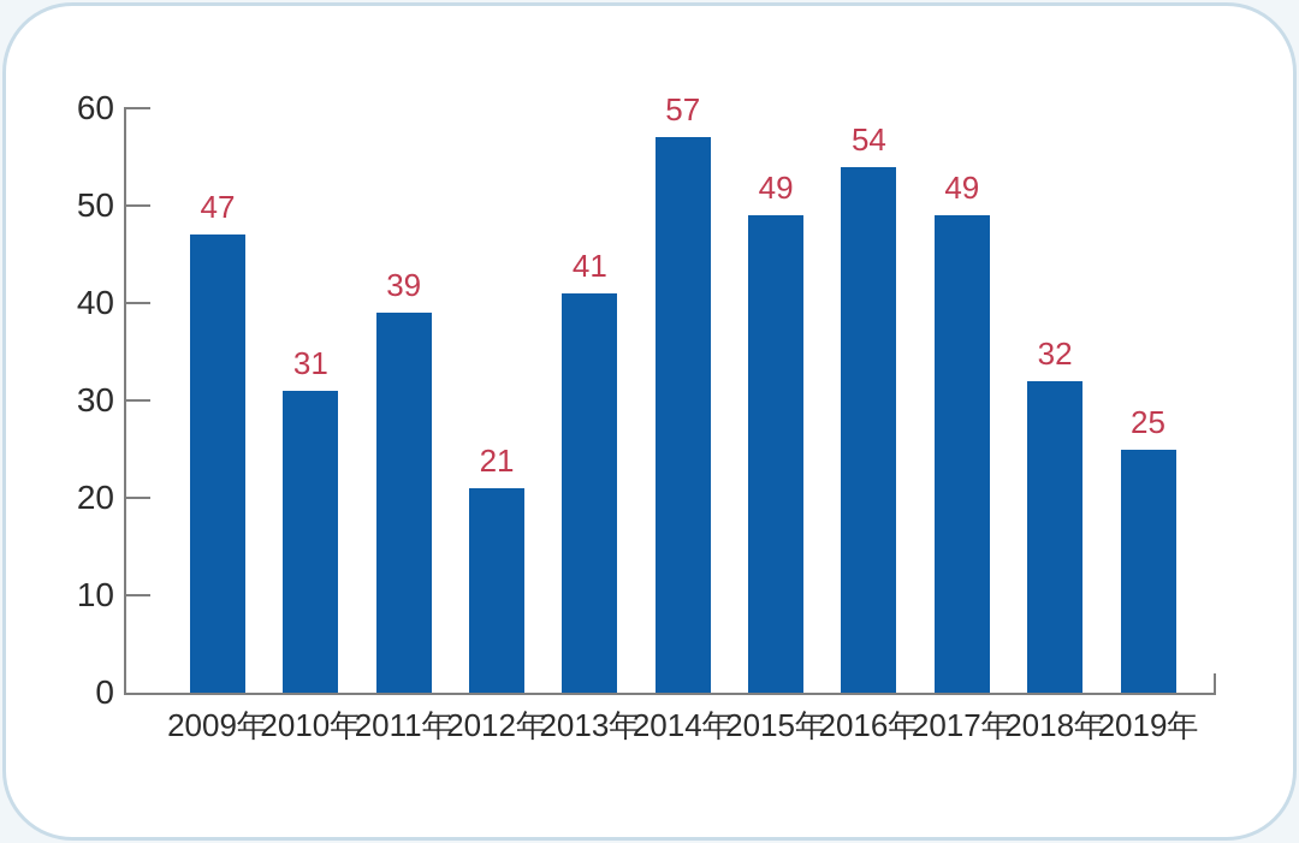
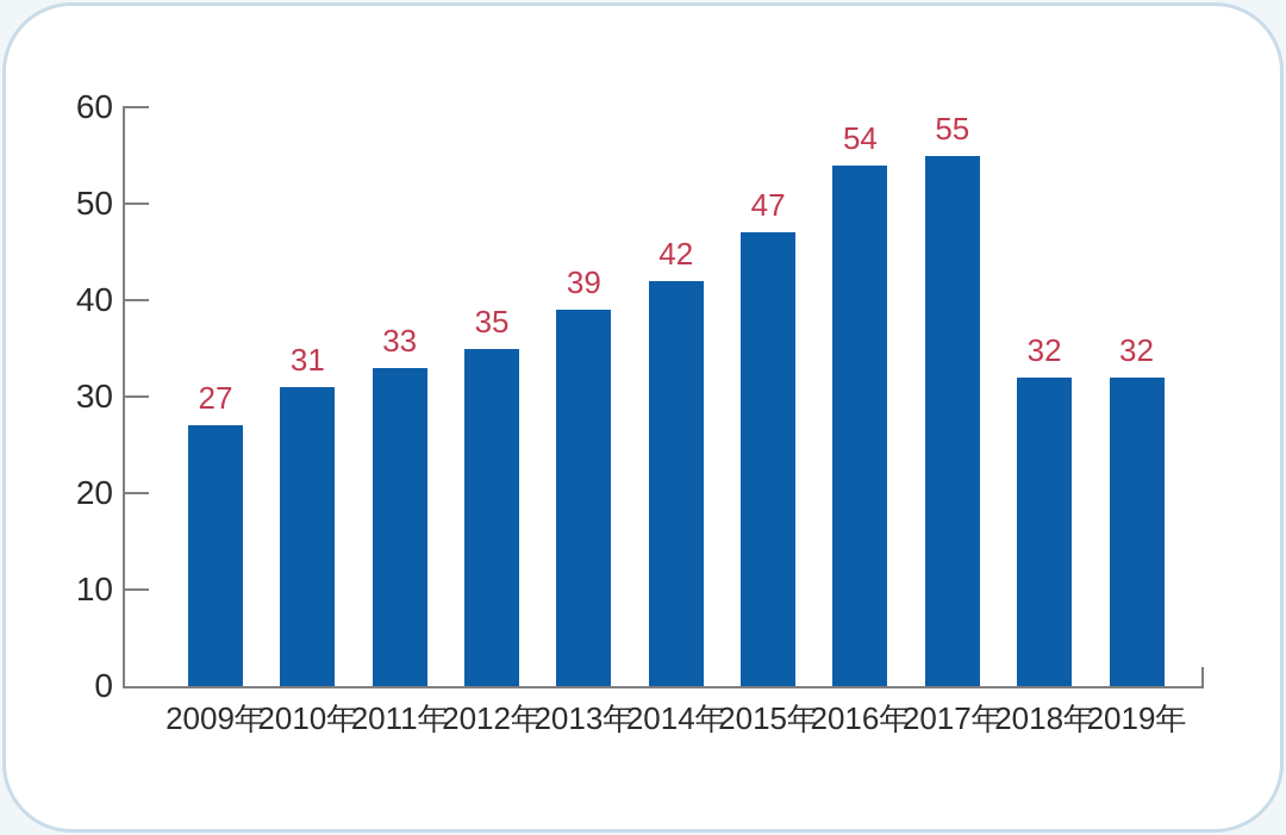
2009年: 47 -> 27
2011年: 39 -> 33
2012年: 21 -> 35
2013年: 41 -> 39
2014年: 57 -> 42
2015年: 49 -> 47
2017年: 49 -> 55
2019年: 25 -> 32
